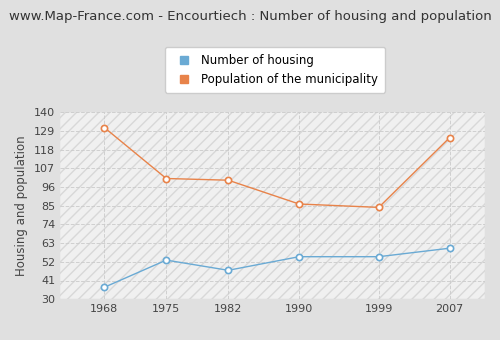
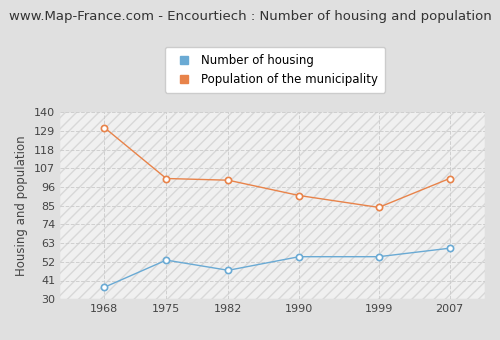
Population of the municipality/1990: 86 -> 91
Population of the municipality/2007: 125 -> 101
